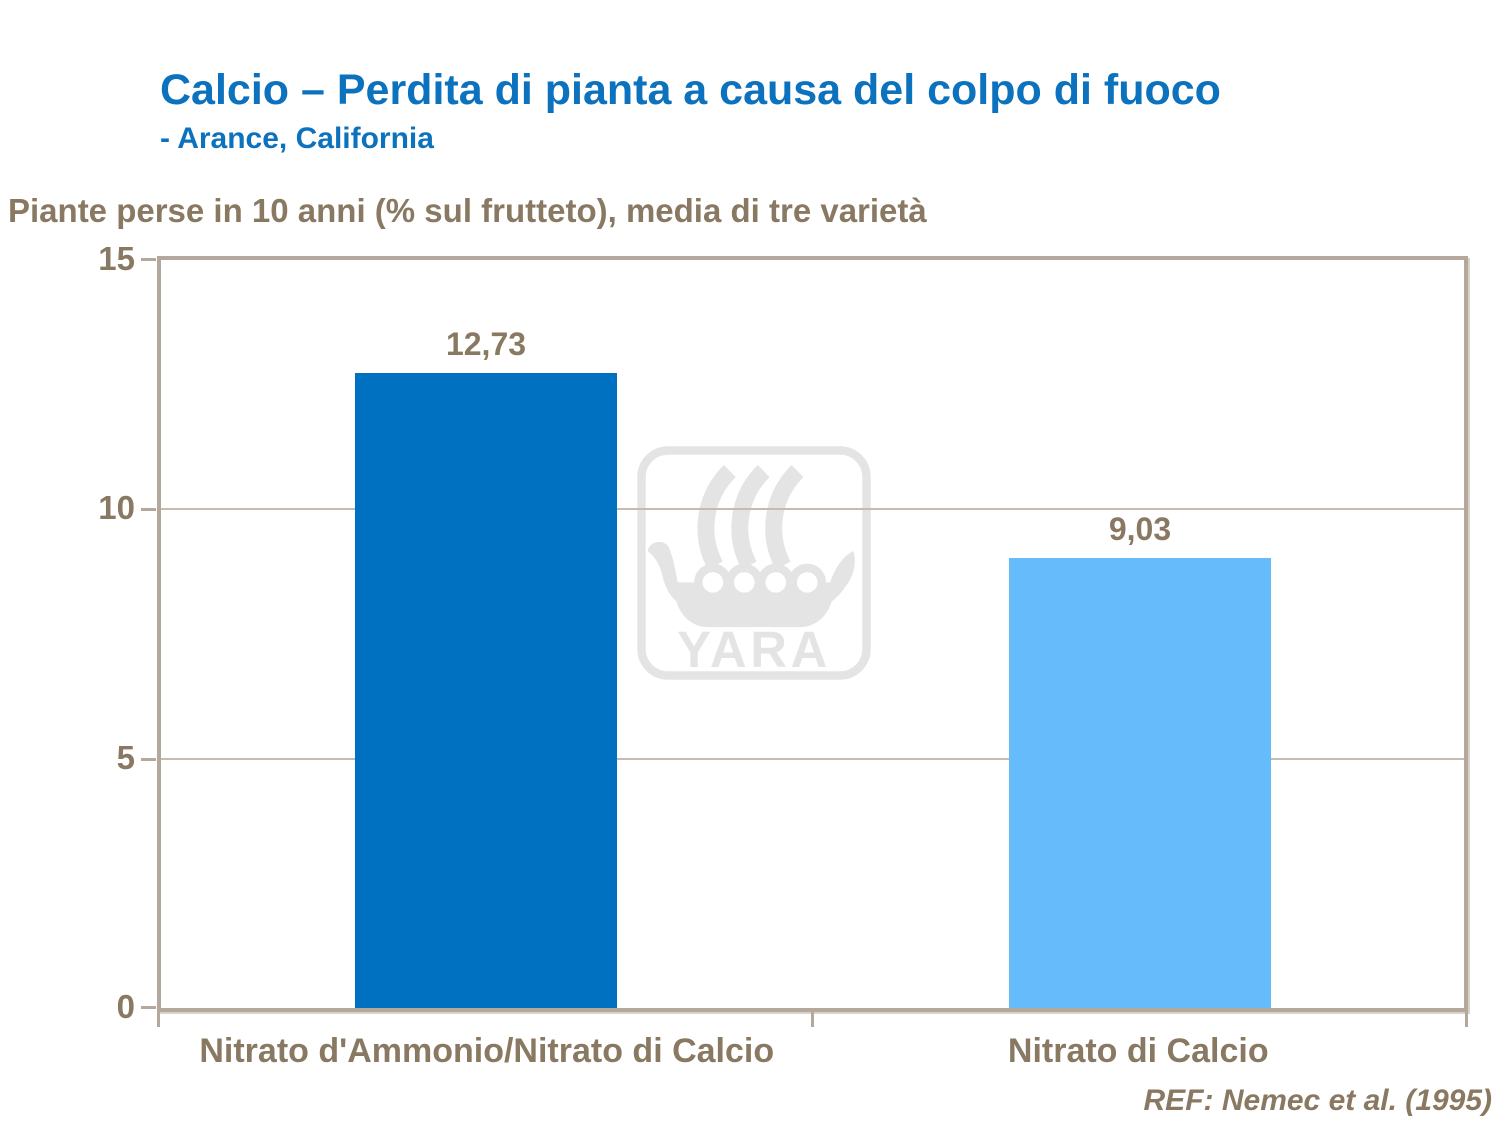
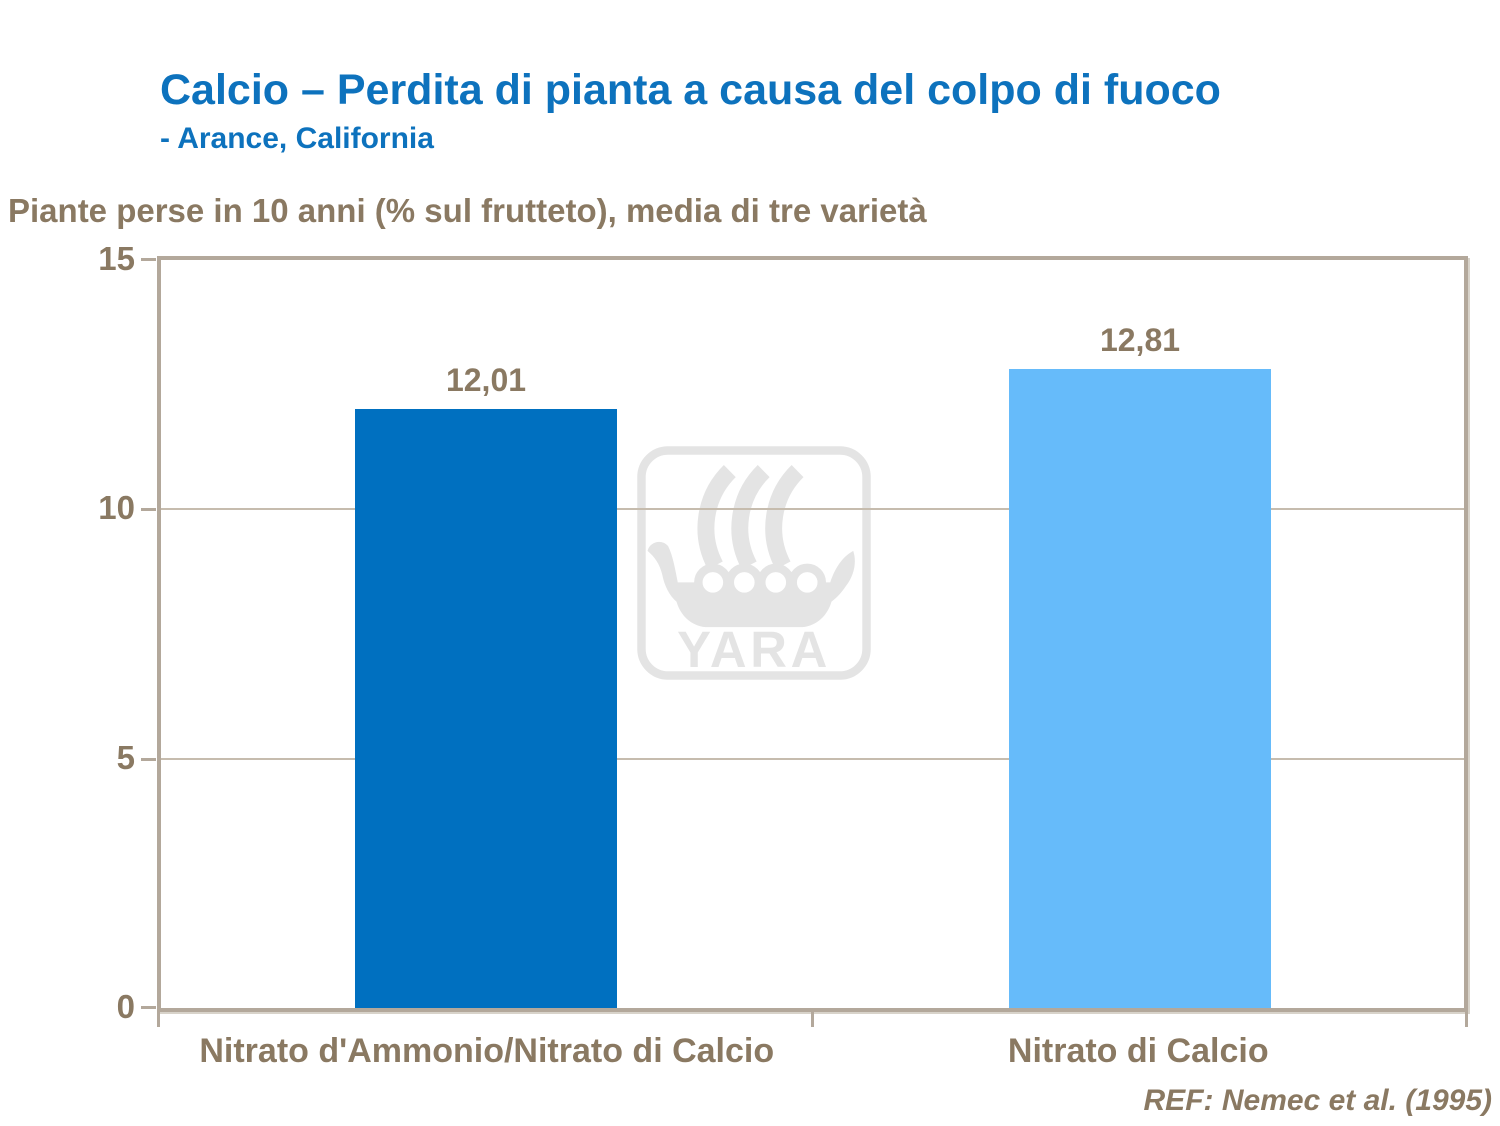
Nitrato d'Ammonio/Nitrato di Calcio: 12,73 -> 12,01
Nitrato di Calcio: 9,03 -> 12,81
